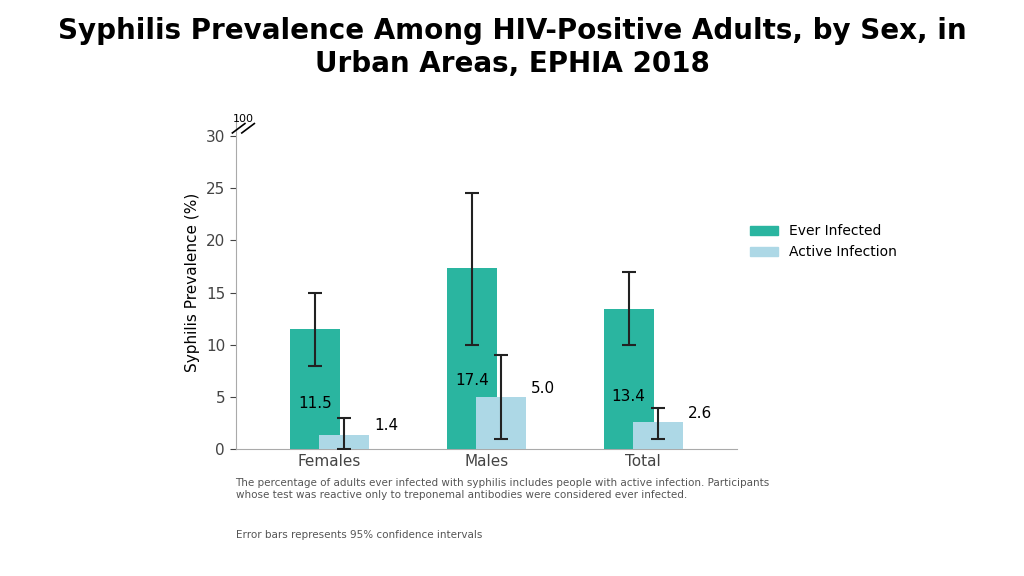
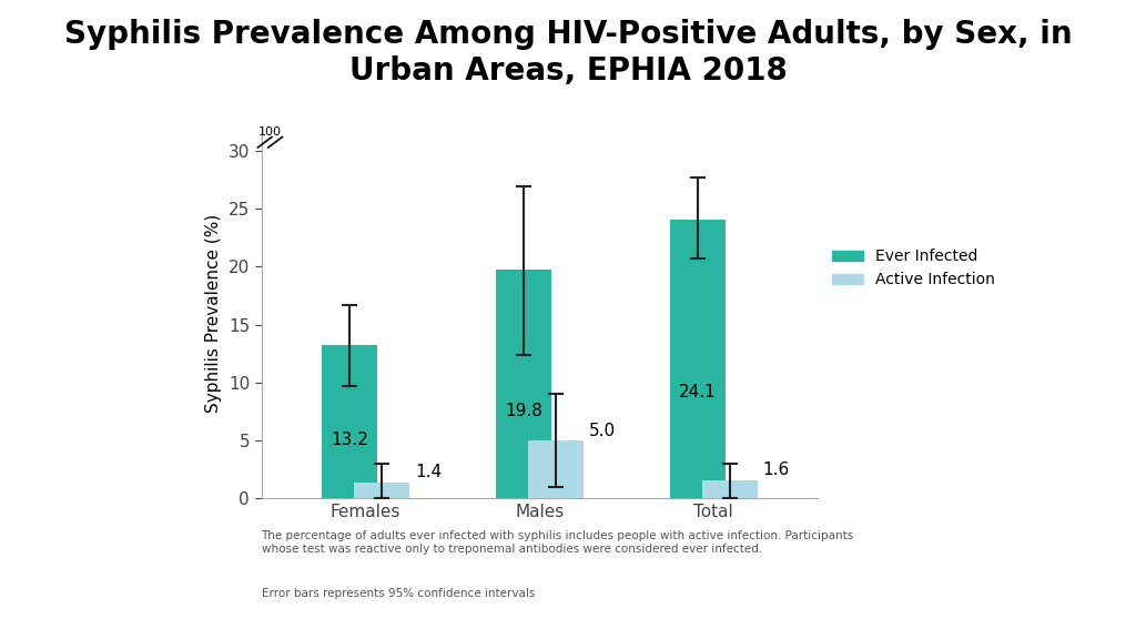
Ever Infected/Females: 11.5 -> 13.2
Ever Infected/Males: 17.4 -> 19.8
Ever Infected/Total: 13.4 -> 24.1
Active Infection/Total: 2.6 -> 1.6
